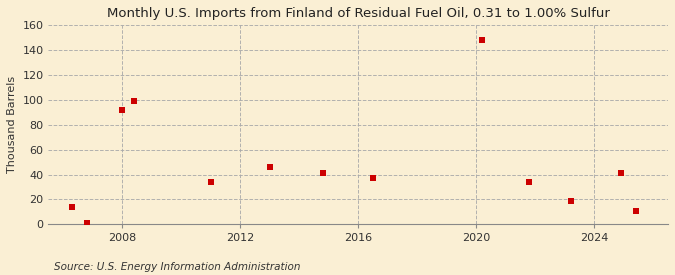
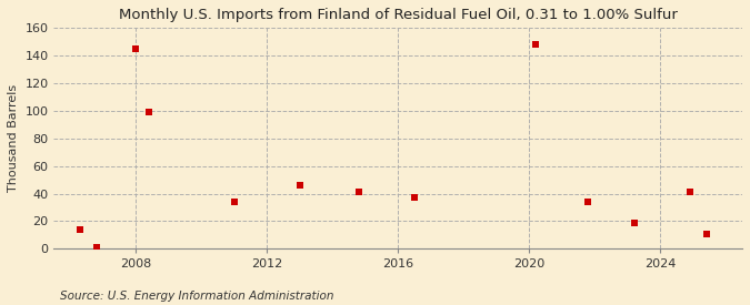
2008: 92 -> 145
